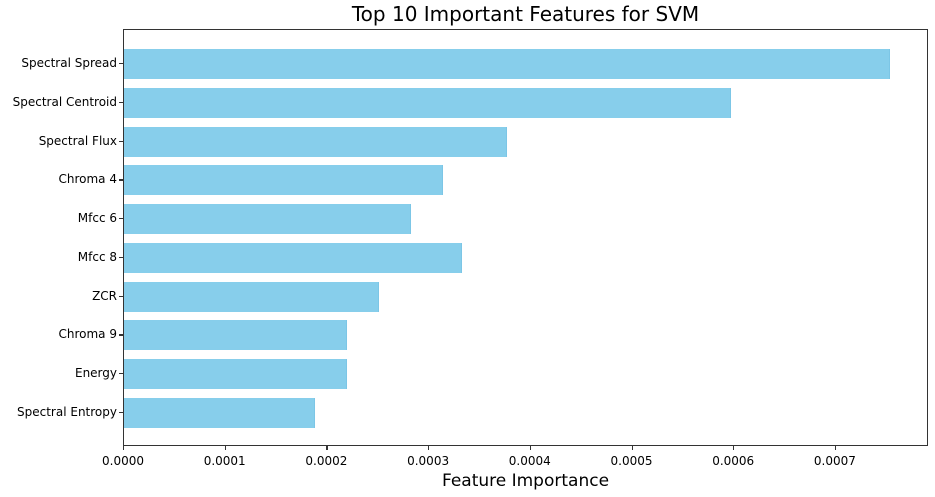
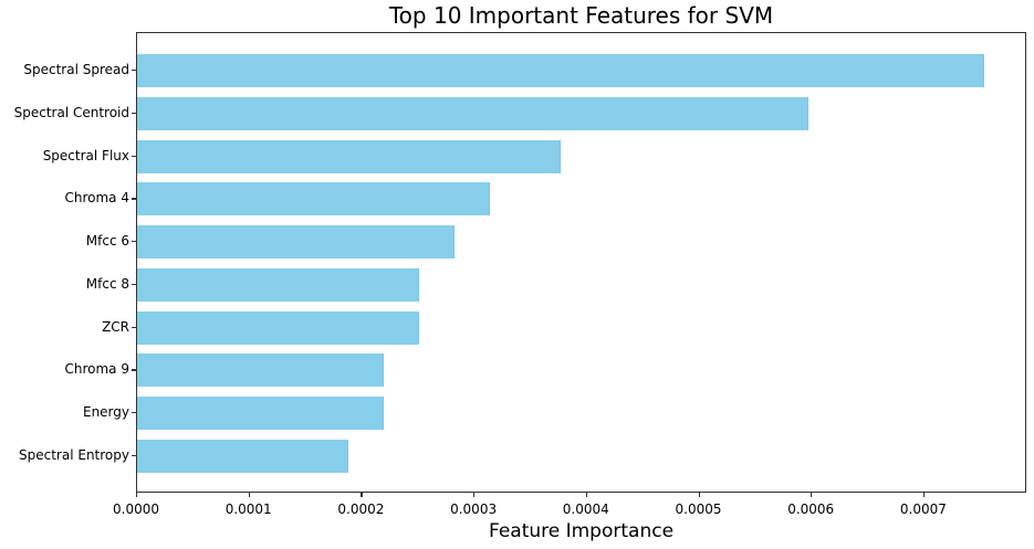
Mfcc 8: 0.000332 -> 0.000251
